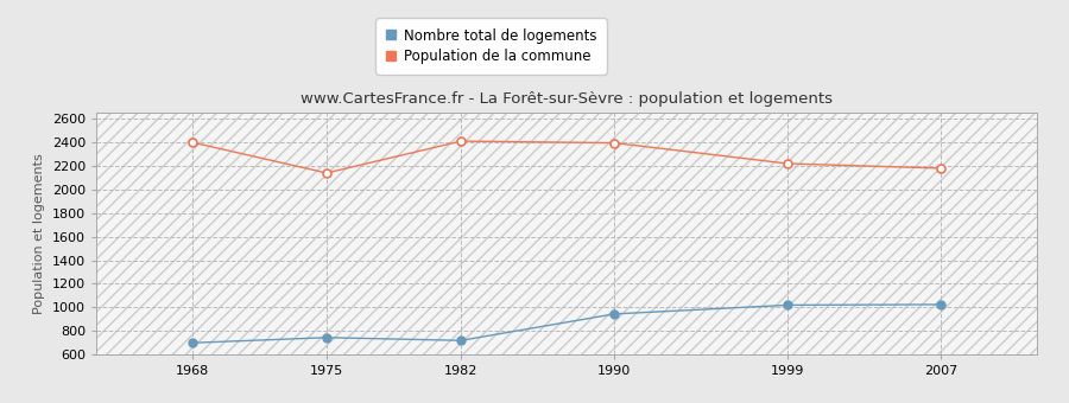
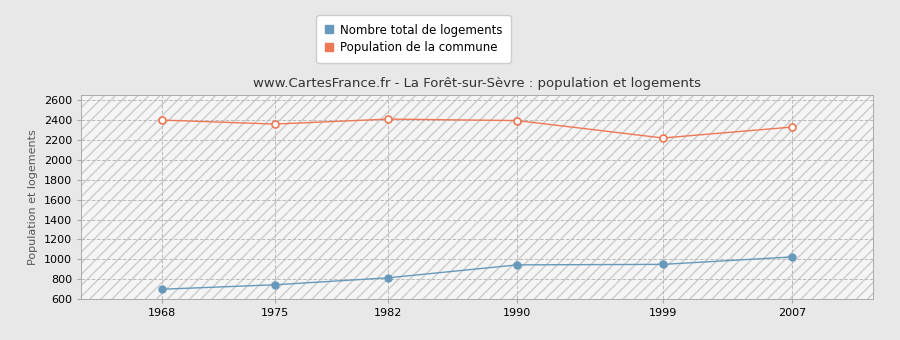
Population de la commune/1975: 2140 -> 2360
Nombre total de logements/1982: 720 -> 820
Nombre total de logements/1999: 1020 -> 950
Population de la commune/2007: 2180 -> 2330
